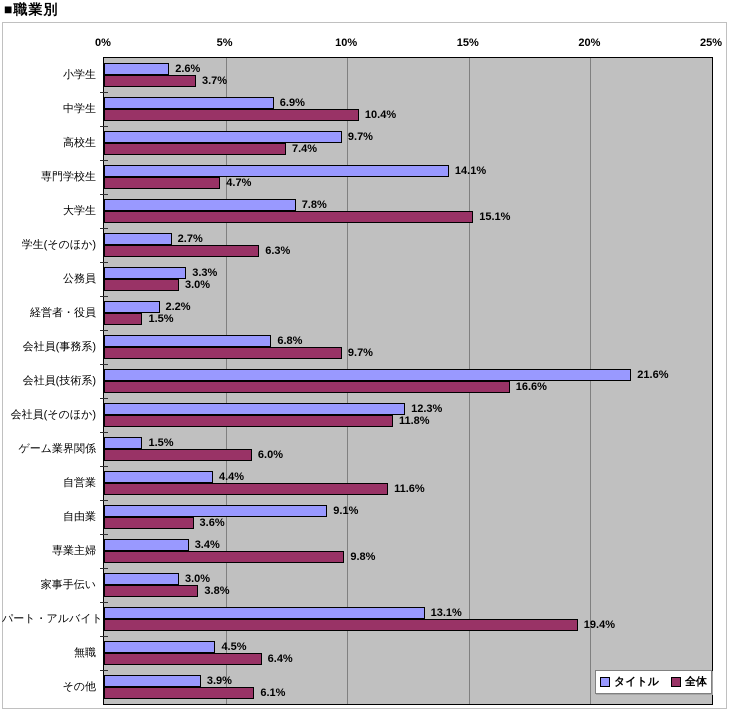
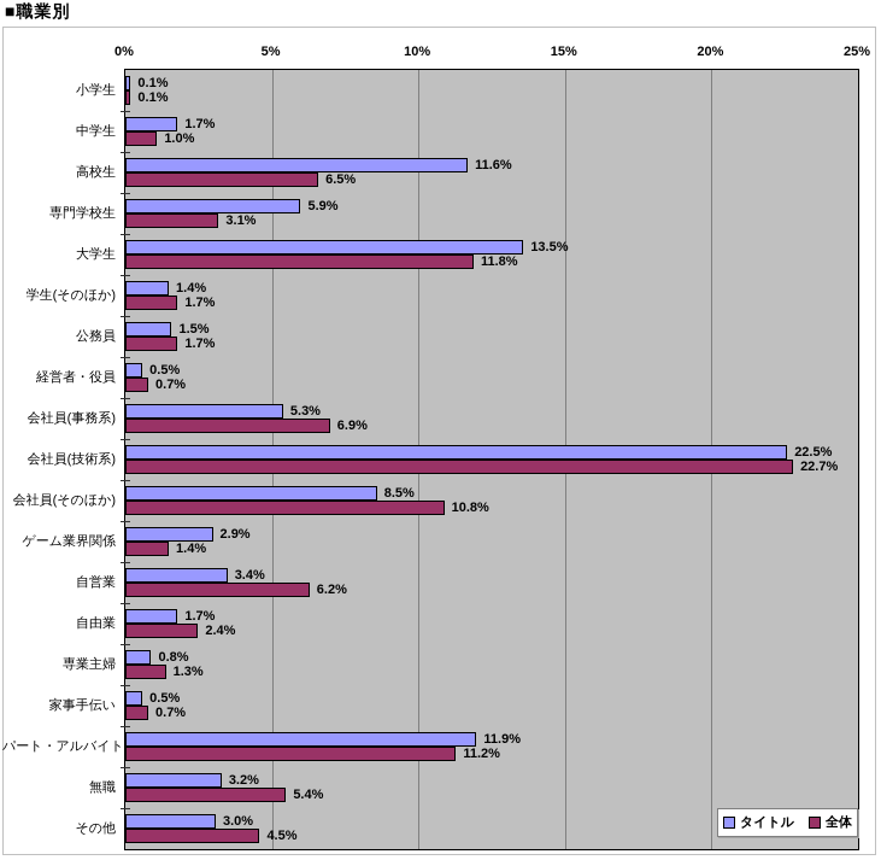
タイトル/小学生: 2.6% -> 0.1%
全体/小学生: 3.7% -> 0.1%
タイトル/中学生: 6.9% -> 1.7%
全体/中学生: 10.4% -> 1.0%
タイトル/高校生: 9.7% -> 11.6%
全体/高校生: 7.4% -> 6.5%
タイトル/専門学校生: 14.1% -> 5.9%
全体/専門学校生: 4.7% -> 3.1%
タイトル/大学生: 7.8% -> 13.5%
全体/大学生: 15.1% -> 11.8%
タイトル/学生(そのほか): 2.7% -> 1.4%
全体/学生(そのほか): 6.3% -> 1.7%
タイトル/公務員: 3.3% -> 1.5%
全体/公務員: 3.0% -> 1.7%
タイトル/経営者・役員: 2.2% -> 0.5%
全体/経営者・役員: 1.5% -> 0.7%
タイトル/会社員(事務系): 6.8% -> 5.3%
全体/会社員(事務系): 9.7% -> 6.9%
タイトル/会社員(技術系): 21.6% -> 22.5%
全体/会社員(技術系): 16.6% -> 22.7%
タイトル/会社員(そのほか): 12.3% -> 8.5%
全体/会社員(そのほか): 11.8% -> 10.8%
タイトル/ゲーム業界関係: 1.5% -> 2.9%
全体/ゲーム業界関係: 6.0% -> 1.4%
タイトル/自営業: 4.4% -> 3.4%
全体/自営業: 11.6% -> 6.2%
タイトル/自由業: 9.1% -> 1.7%
全体/自由業: 3.6% -> 2.4%
タイトル/専業主婦: 3.4% -> 0.8%
全体/専業主婦: 9.8% -> 1.3%
タイトル/家事手伝い: 3.0% -> 0.5%
全体/家事手伝い: 3.8% -> 0.7%
タイトル/パート・アルバイト: 13.1% -> 11.9%
全体/パート・アルバイト: 19.4% -> 11.2%
タイトル/無職: 4.5% -> 3.2%
全体/無職: 6.4% -> 5.4%
タイトル/その他: 3.9% -> 3.0%
全体/その他: 6.1% -> 4.5%
